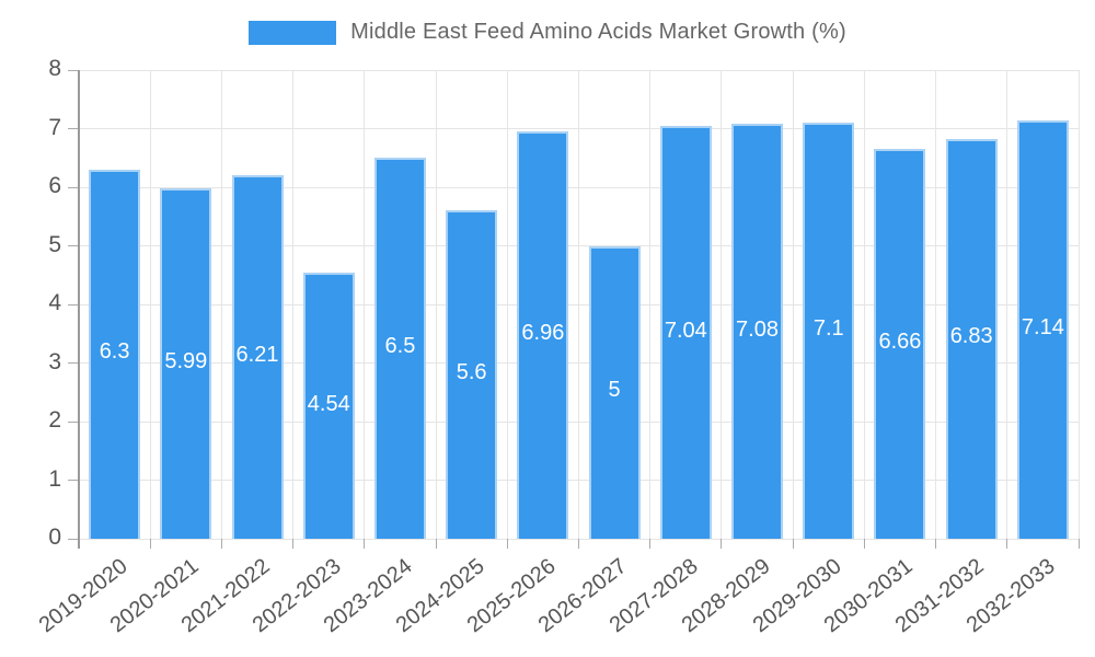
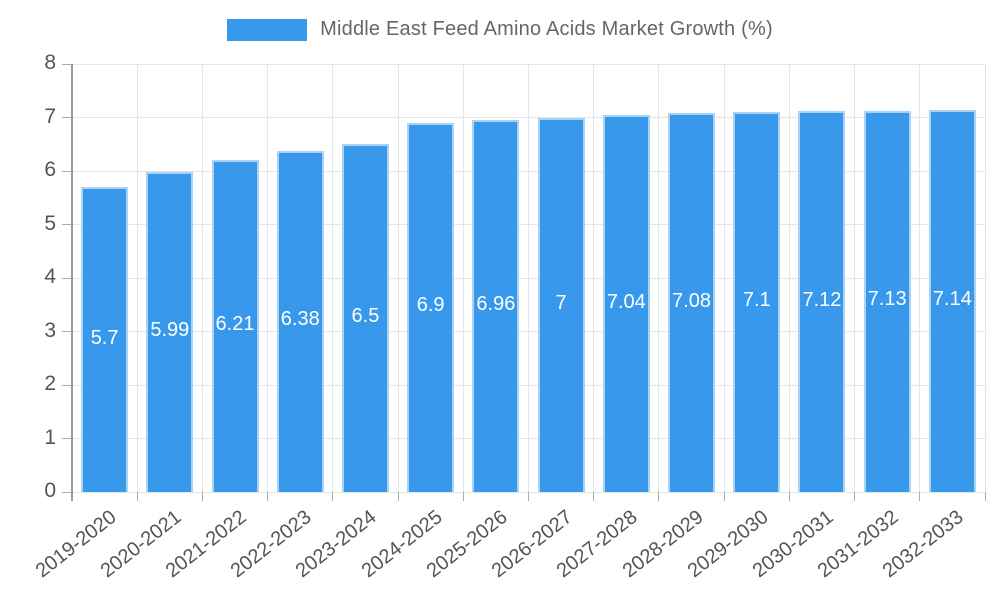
2019-2020: 6.3 -> 5.7
2022-2023: 4.54 -> 6.38
2024-2025: 5.6 -> 6.9
2026-2027: 5 -> 7
2030-2031: 6.66 -> 7.12
2031-2032: 6.83 -> 7.13
